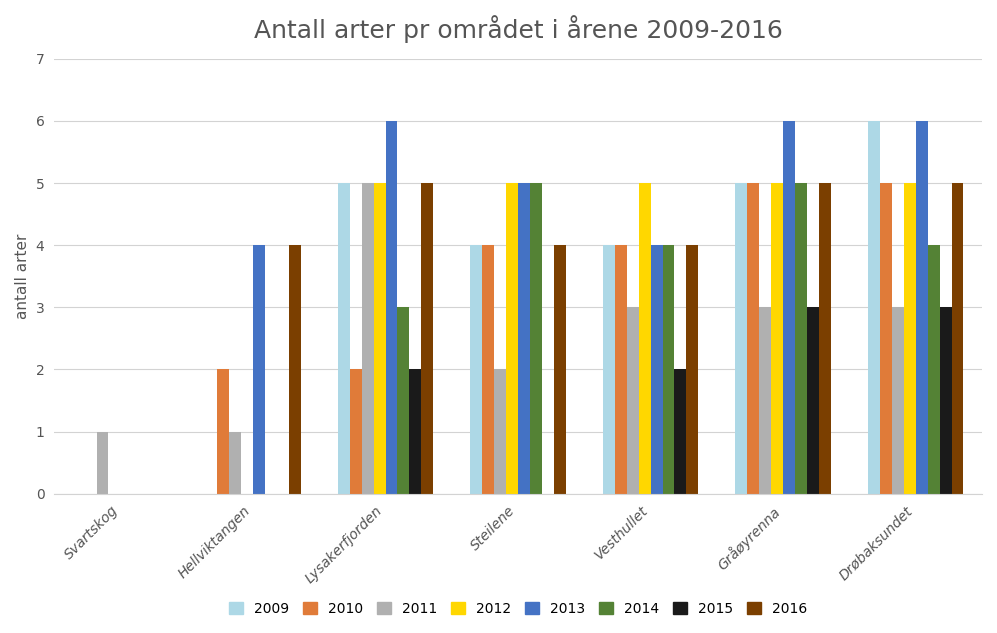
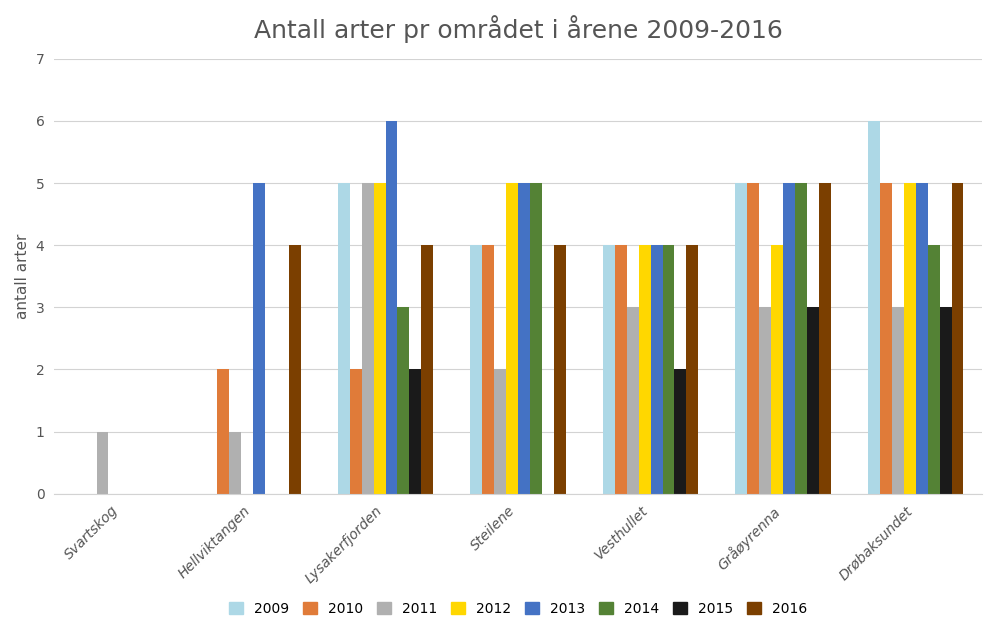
2013/Hellviktangen: 4 -> 5
2016/Lysakerfjorden: 5 -> 4
2012/Vesthullet: 5 -> 4
2012/Gråøyrenna: 5 -> 4
2013/Gråøyrenna: 6 -> 5
2013/Drøbaksundet: 6 -> 5
